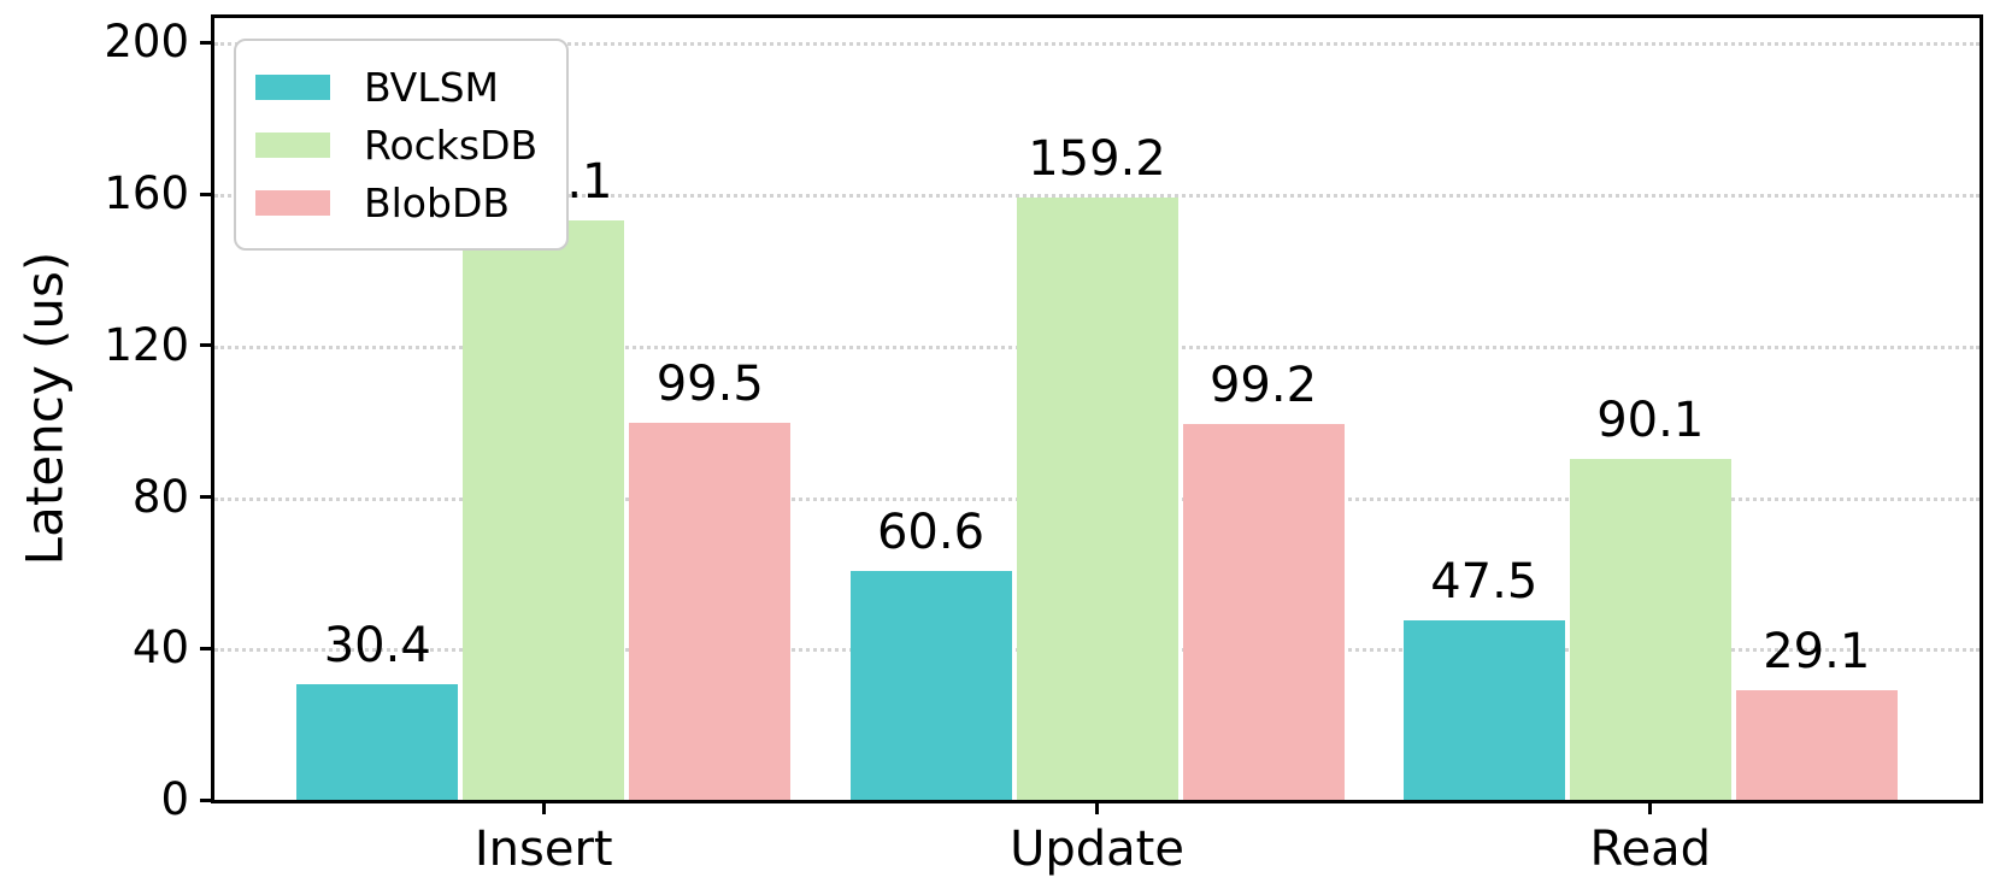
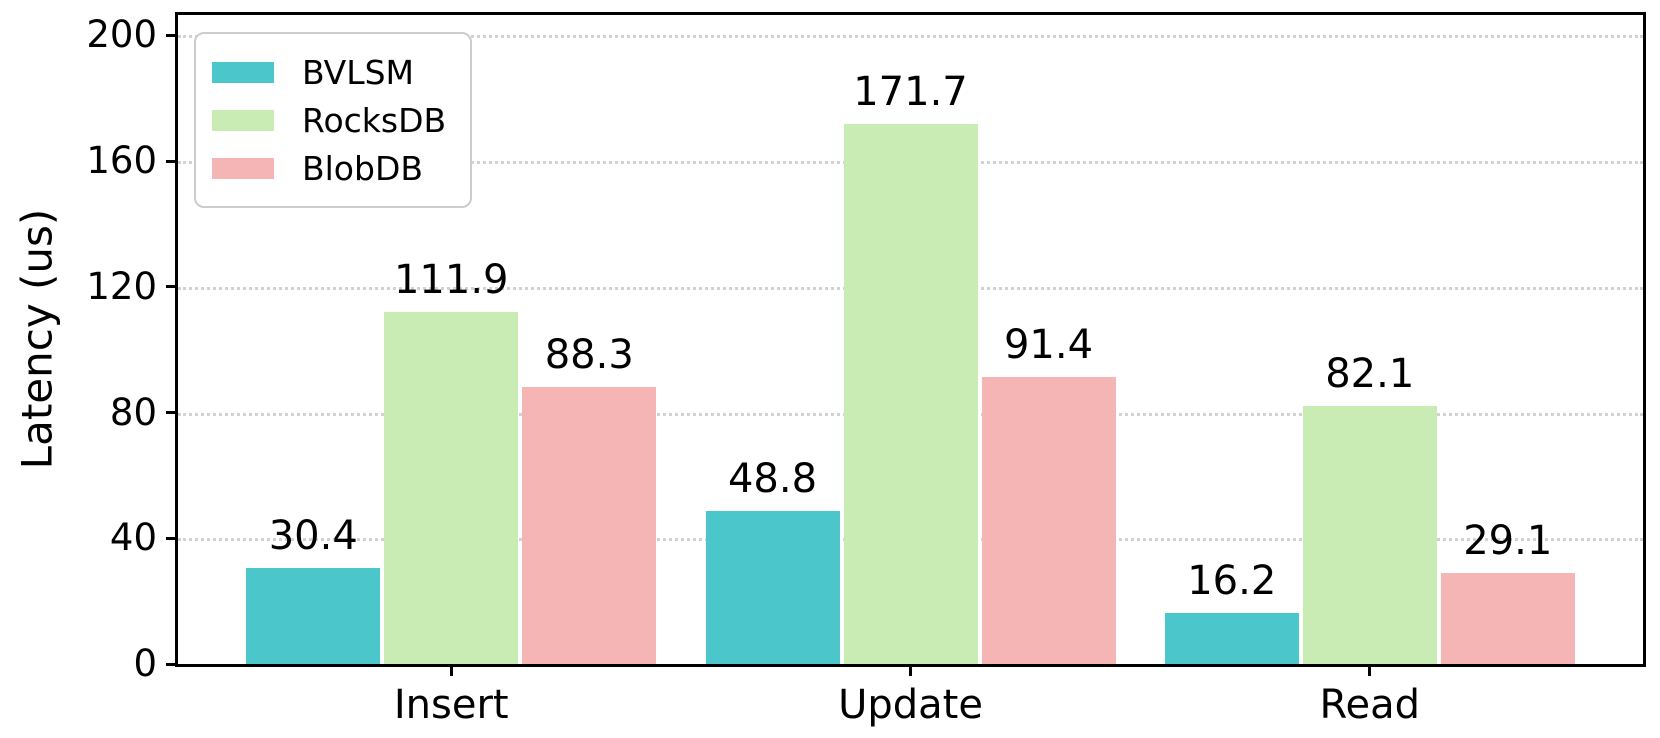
RocksDB/Insert: 153.1 -> 111.9
BlobDB/Insert: 99.5 -> 88.3
BVLSM/Update: 60.6 -> 48.8
RocksDB/Update: 159.2 -> 171.7
BlobDB/Update: 99.2 -> 91.4
BVLSM/Read: 47.5 -> 16.2
RocksDB/Read: 90.1 -> 82.1
